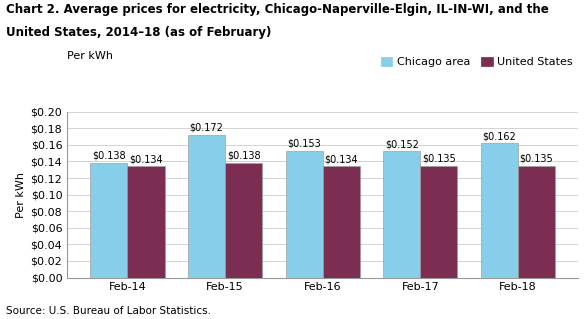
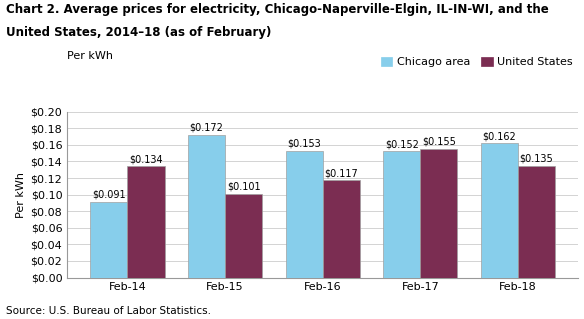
Chicago area/Feb-14: $0.138 -> $0.091
United States/Feb-15: $0.138 -> $0.101
United States/Feb-16: $0.134 -> $0.117
United States/Feb-17: $0.135 -> $0.155
